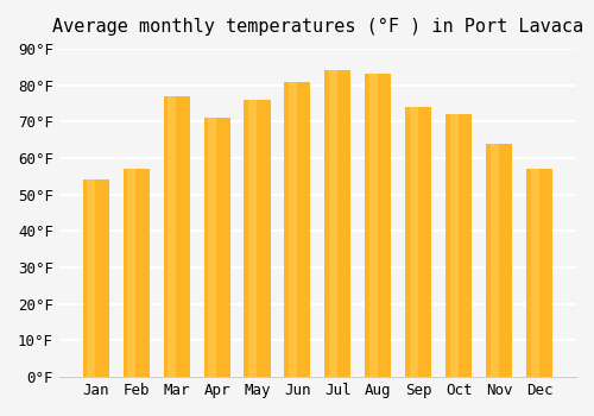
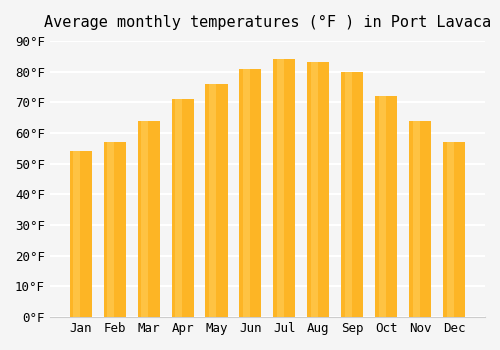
Mar: 77°F -> 64°F
Sep: 74°F -> 80°F
